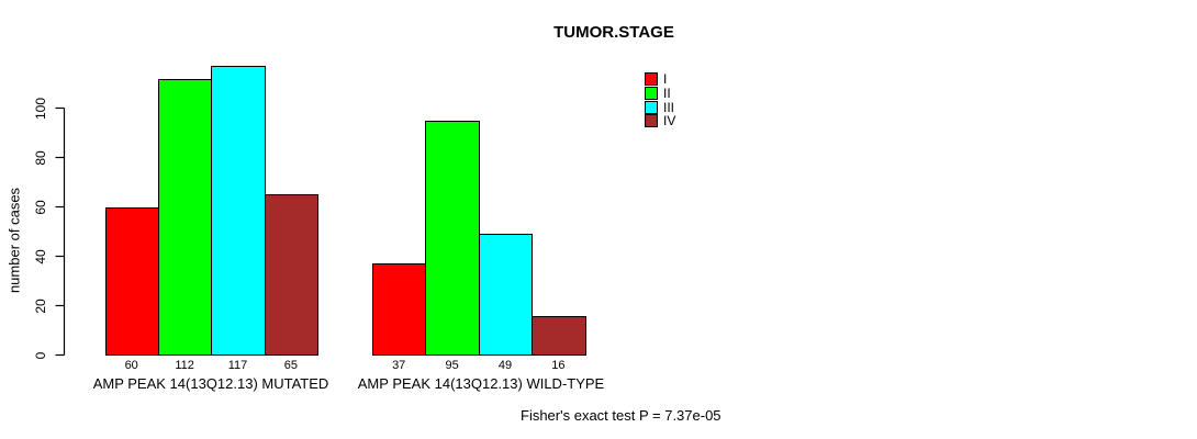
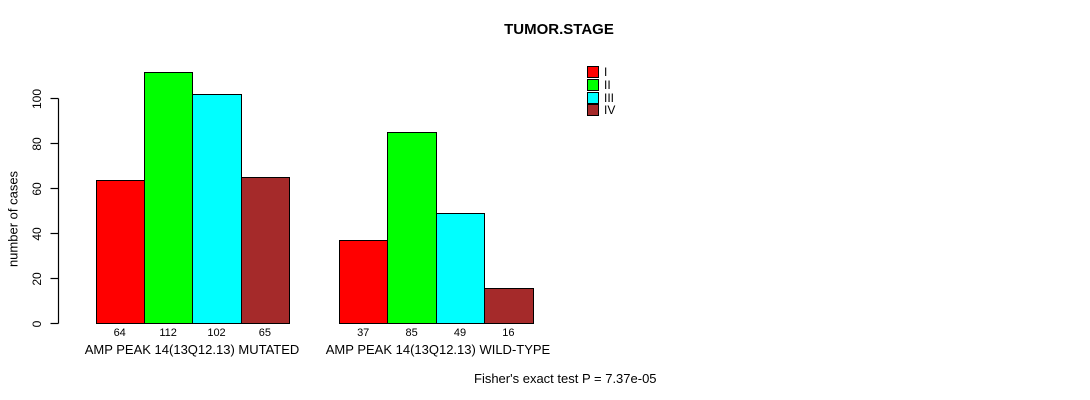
I/AMP PEAK 14(13Q12.13) MUTATED: 60 -> 64
III/AMP PEAK 14(13Q12.13) MUTATED: 117 -> 102
II/AMP PEAK 14(13Q12.13) WILD-TYPE: 95 -> 85
